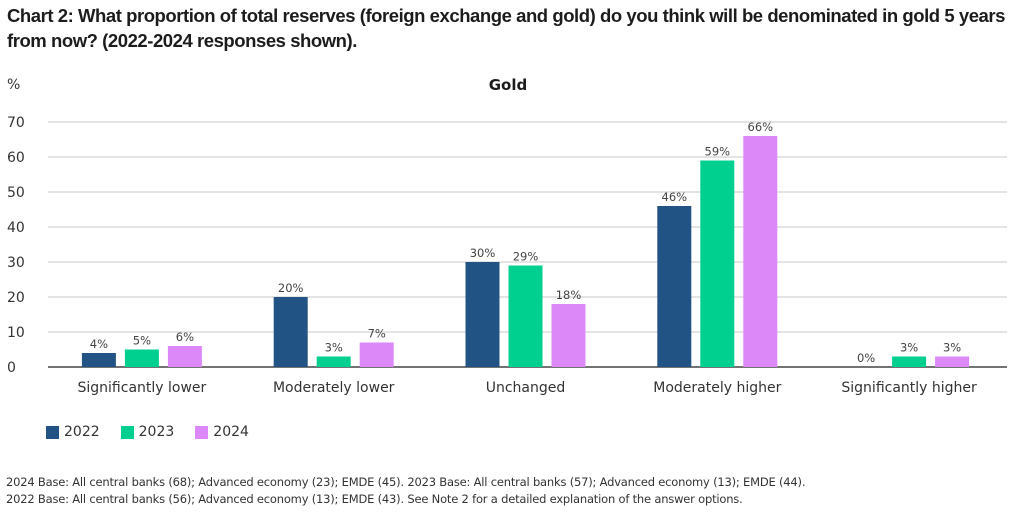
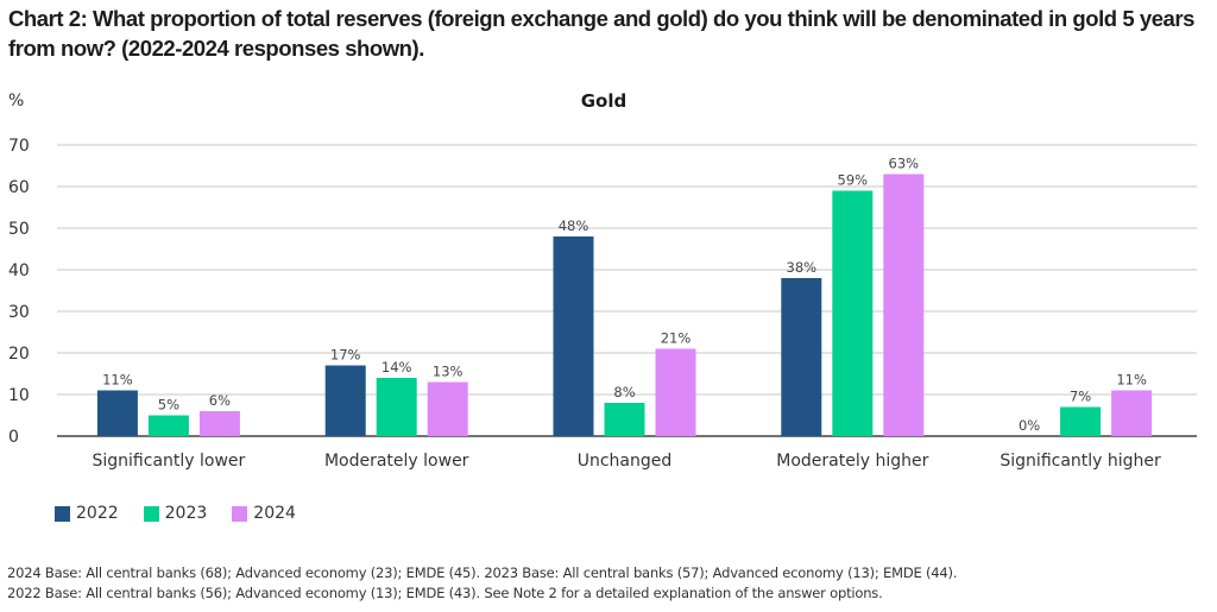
2022/Significantly lower: 4% -> 11%
2022/Moderately lower: 20% -> 17%
2023/Moderately lower: 3% -> 14%
2024/Moderately lower: 7% -> 13%
2022/Unchanged: 30% -> 48%
2023/Unchanged: 29% -> 8%
2024/Unchanged: 18% -> 21%
2022/Moderately higher: 46% -> 38%
2024/Moderately higher: 66% -> 63%
2023/Significantly higher: 3% -> 7%
2024/Significantly higher: 3% -> 11%
